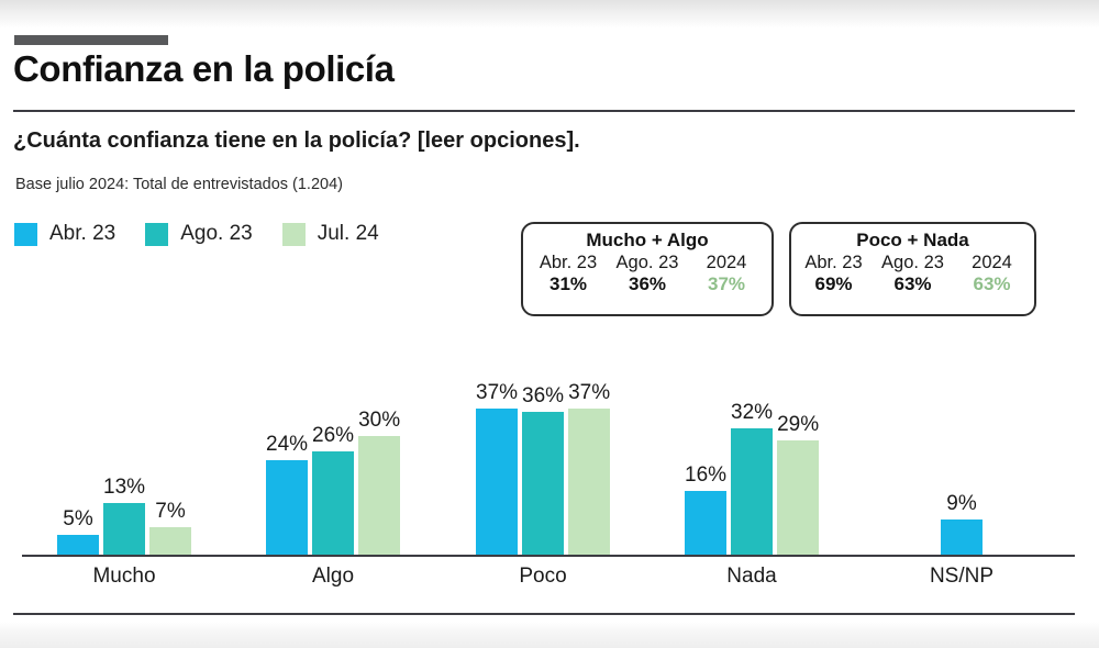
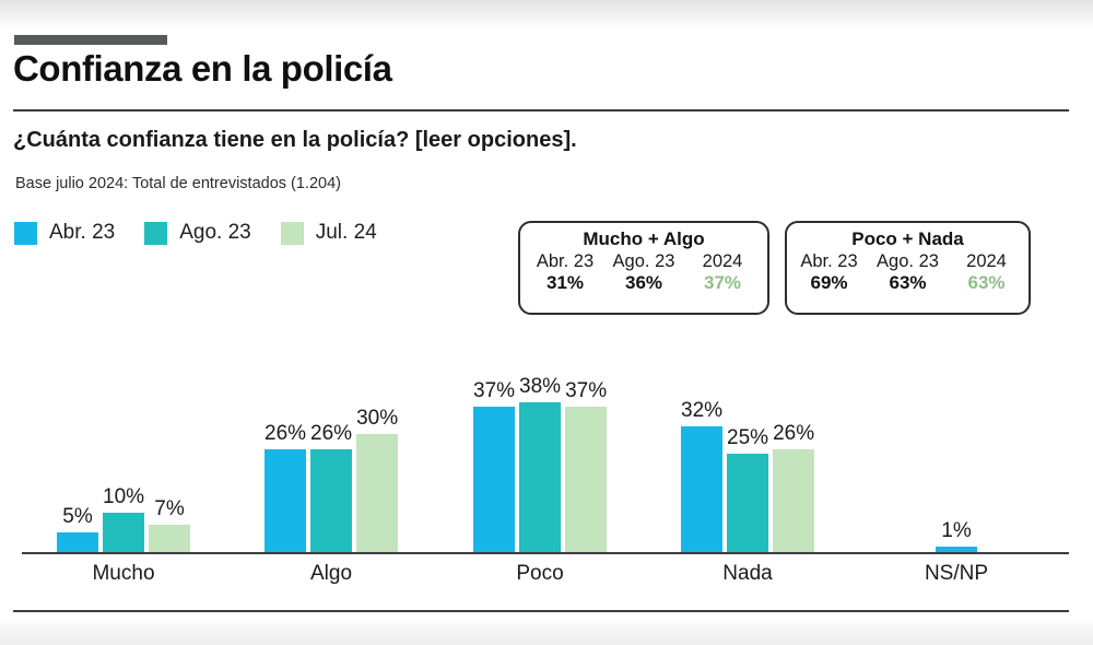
Ago. 23/Mucho: 13% -> 10%
Abr. 23/Algo: 24% -> 26%
Ago. 23/Poco: 36% -> 38%
Abr. 23/Nada: 16% -> 32%
Ago. 23/Nada: 32% -> 25%
Jul. 24/Nada: 29% -> 26%
Abr. 23/NS/NP: 9% -> 1%
